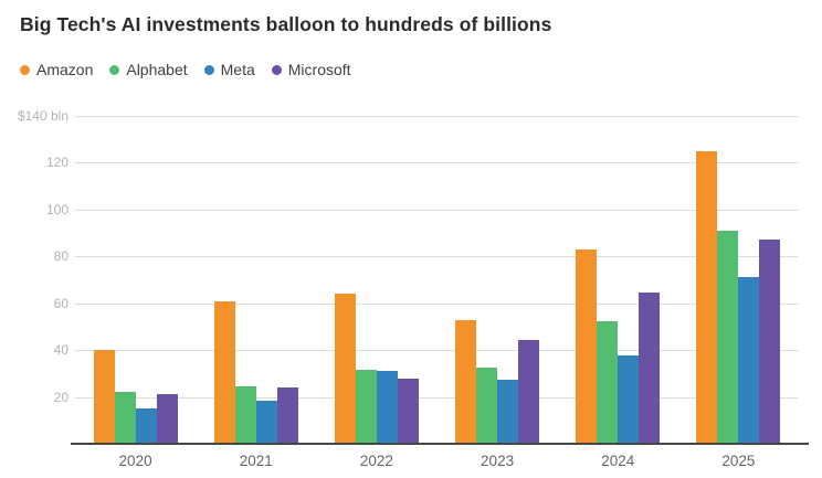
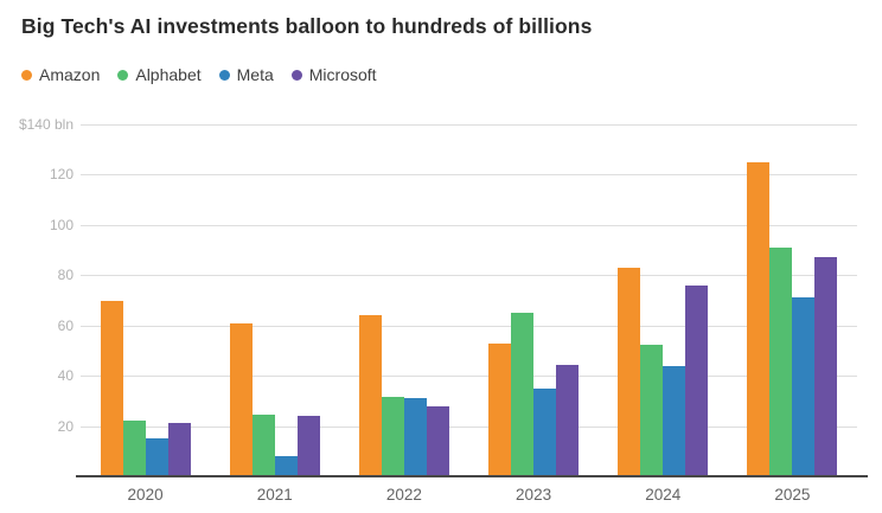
Amazon/2020: 40 -> 70
Meta/2021: 18 -> 8
Alphabet/2023: 32 -> 65
Meta/2023: 28 -> 35
Meta/2024: 38 -> 44
Microsoft/2024: 64 -> 76
